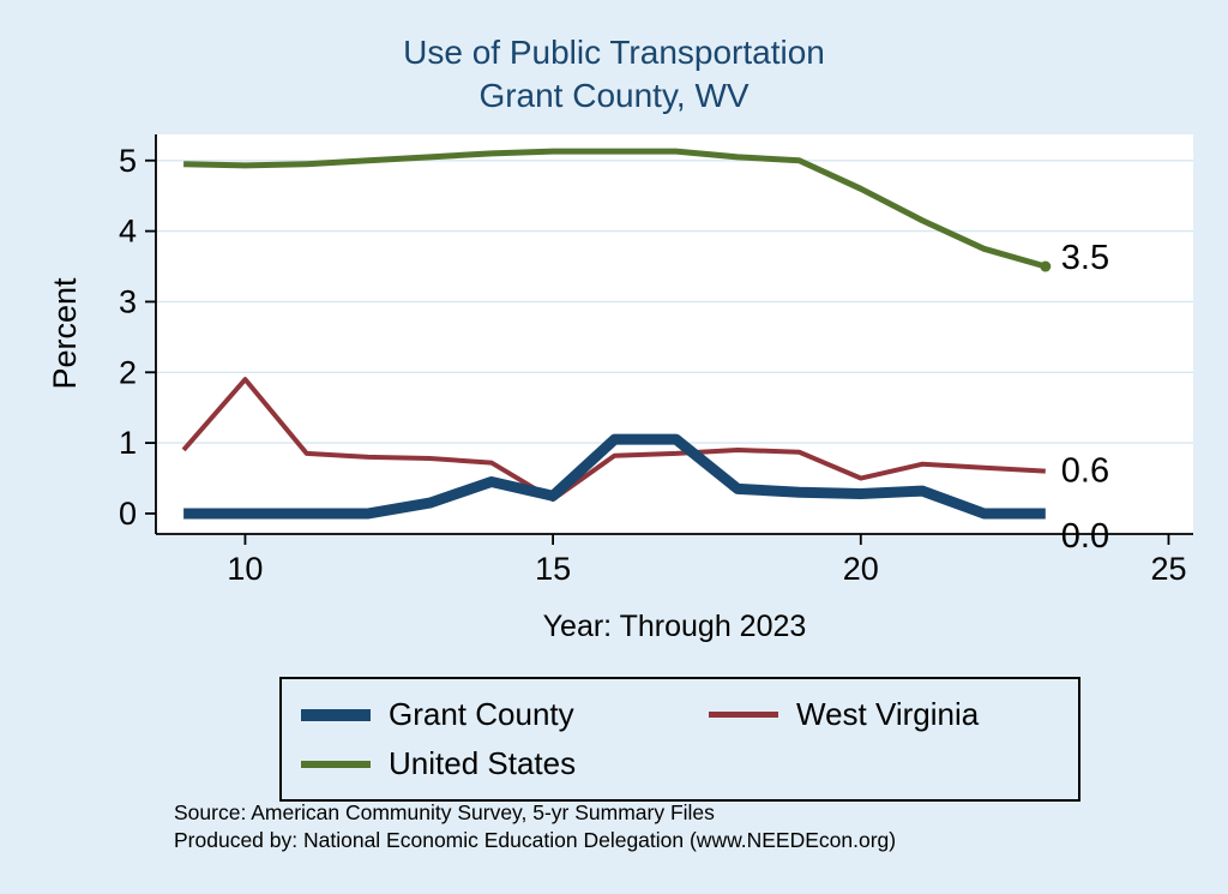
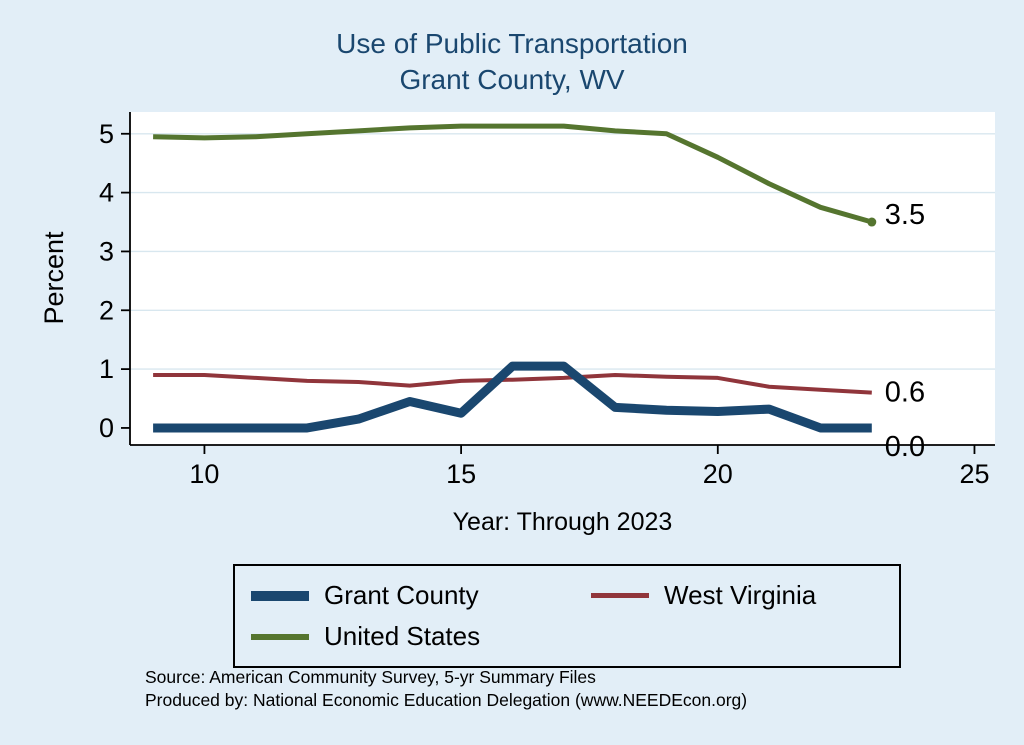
West Virginia/10: 1.9 -> 0.9
West Virginia/15: 0.2 -> 0.8
West Virginia/20: 0.5 -> 0.8
